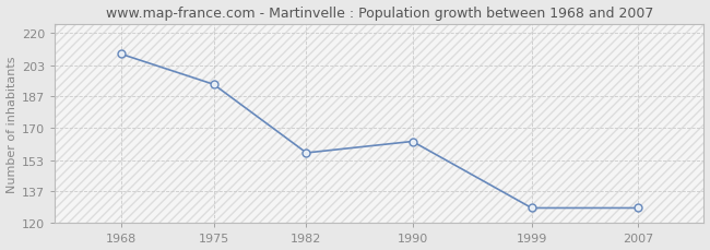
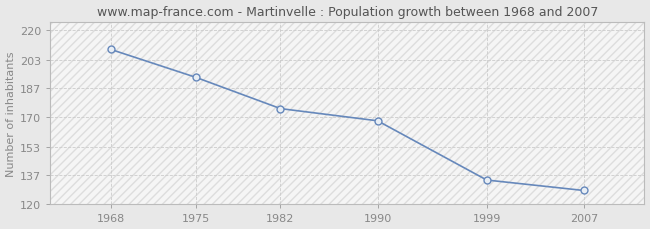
1982: 157 -> 175
1990: 163 -> 168
1999: 128 -> 134
